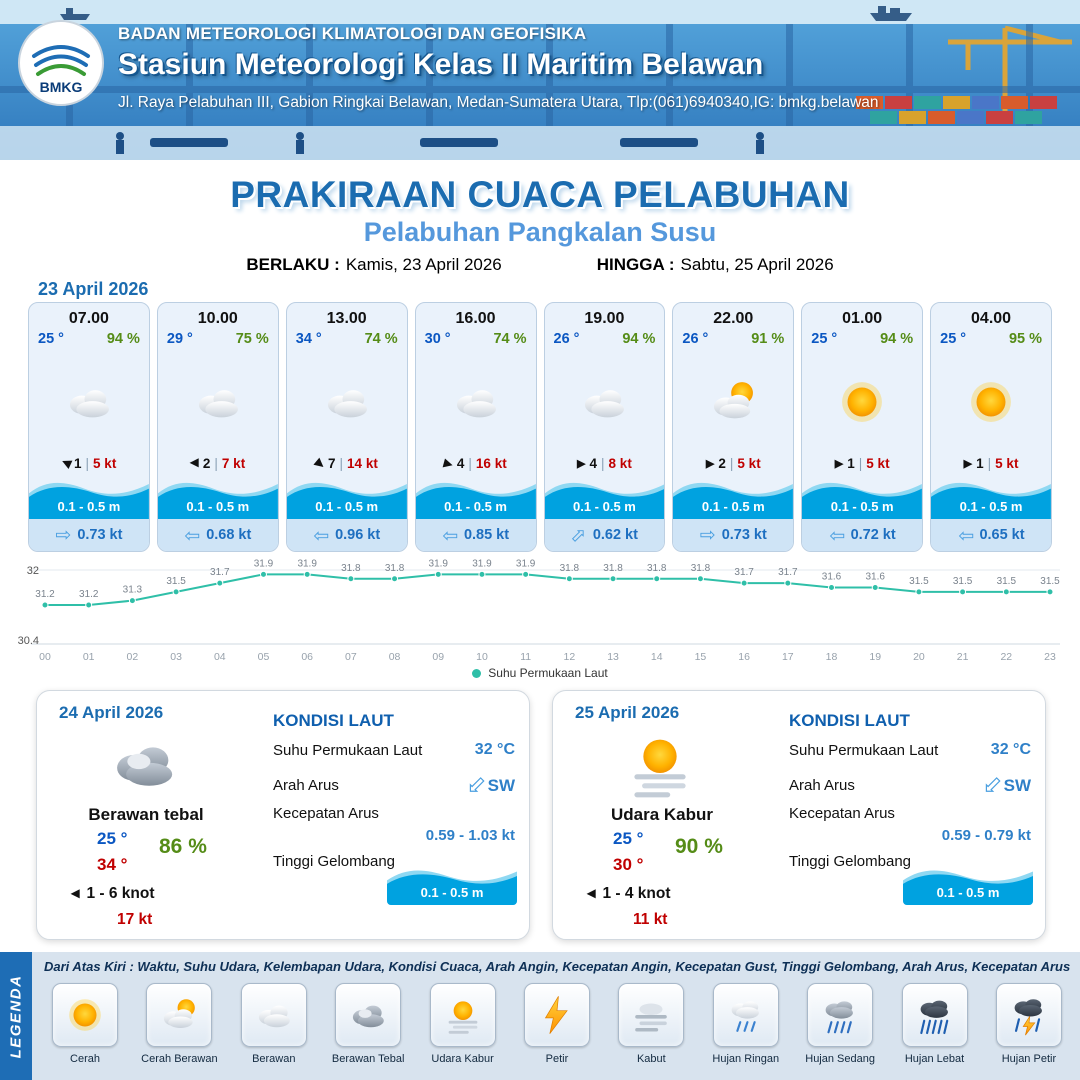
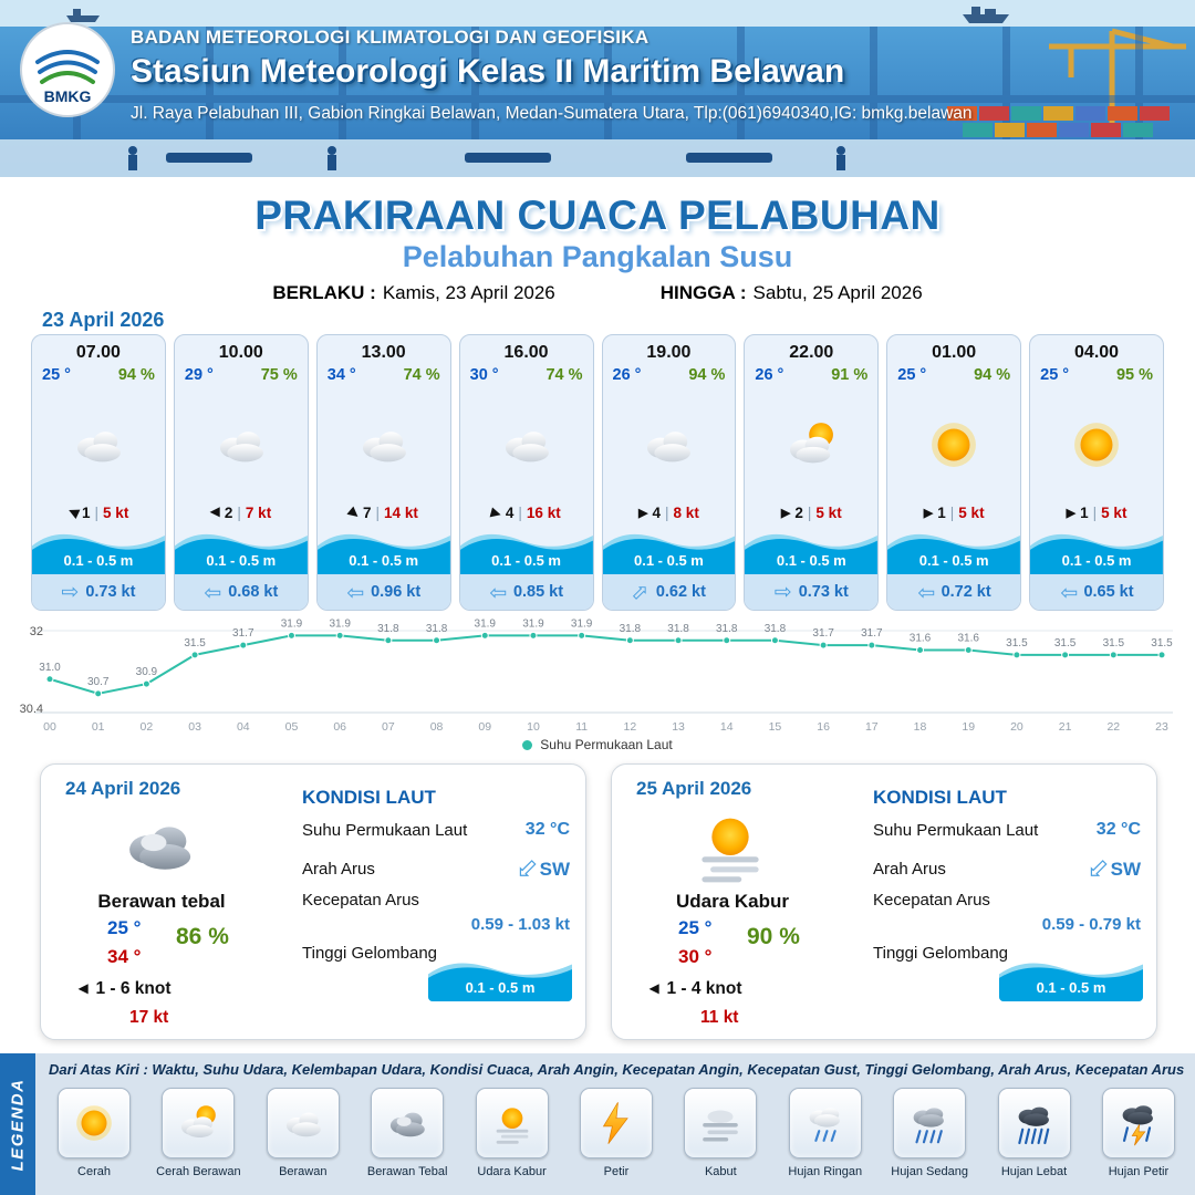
00: 31.2 -> 31.0
01: 31.2 -> 30.7
02: 31.3 -> 30.9
